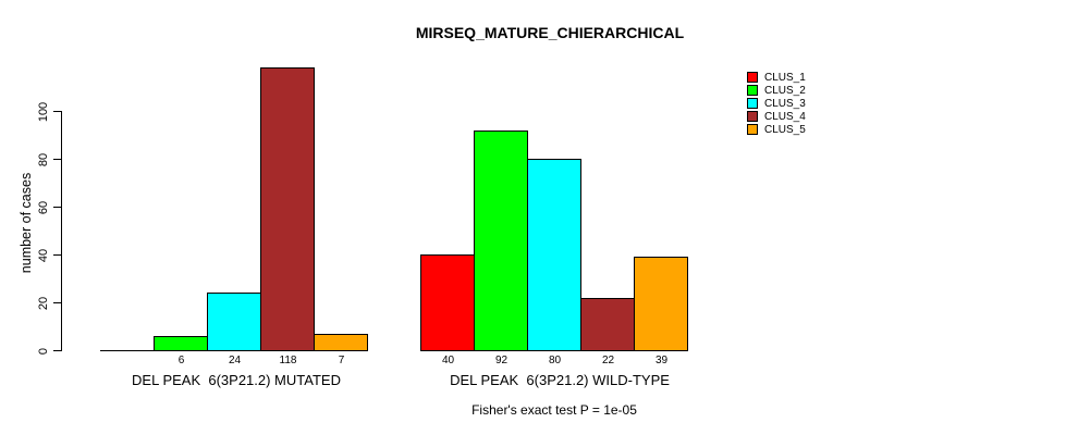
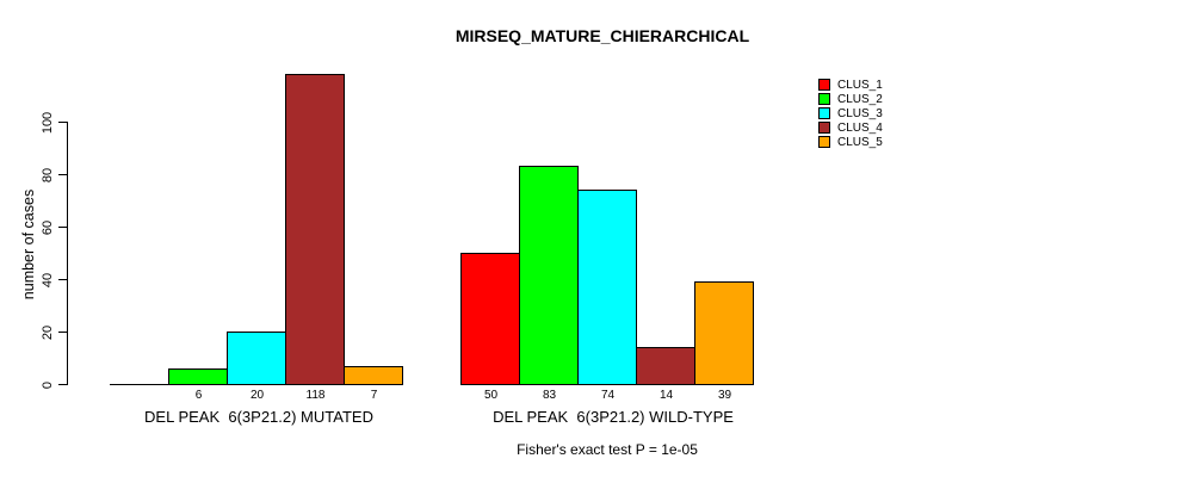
CLUS_3/DEL PEAK 6(3P21.2) MUTATED: 24 -> 20
CLUS_1/DEL PEAK 6(3P21.2) WILD-TYPE: 40 -> 50
CLUS_2/DEL PEAK 6(3P21.2) WILD-TYPE: 92 -> 83
CLUS_3/DEL PEAK 6(3P21.2) WILD-TYPE: 80 -> 74
CLUS_4/DEL PEAK 6(3P21.2) WILD-TYPE: 22 -> 14
